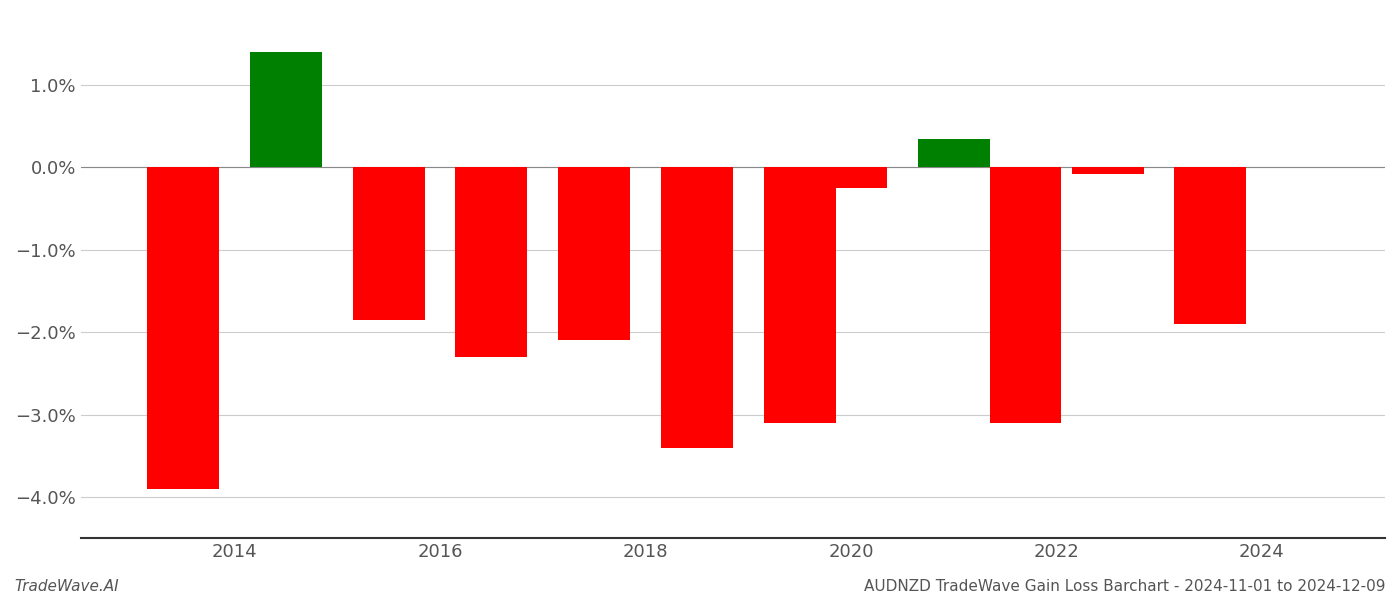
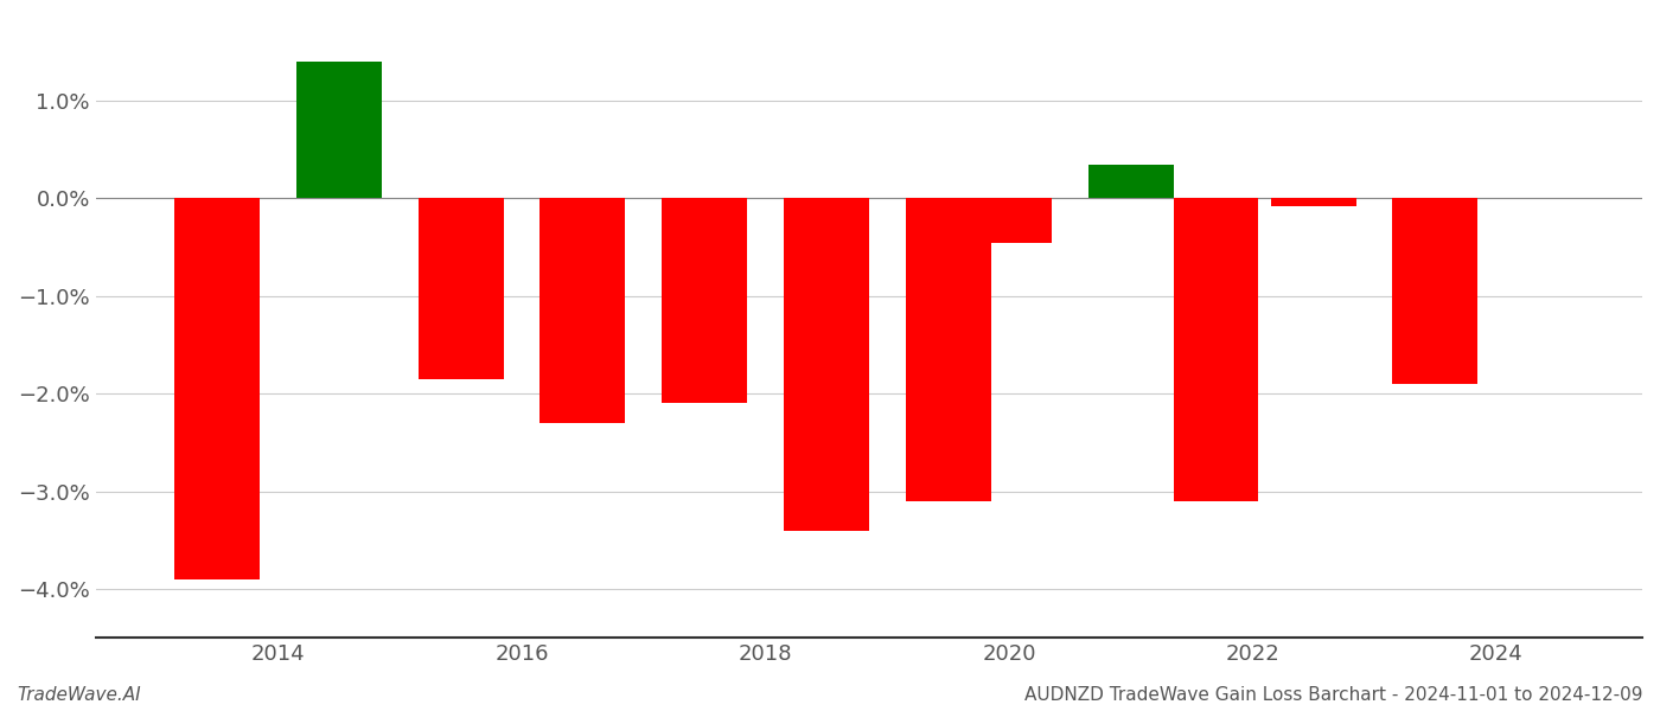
2020: -0.25% -> -0.46%
